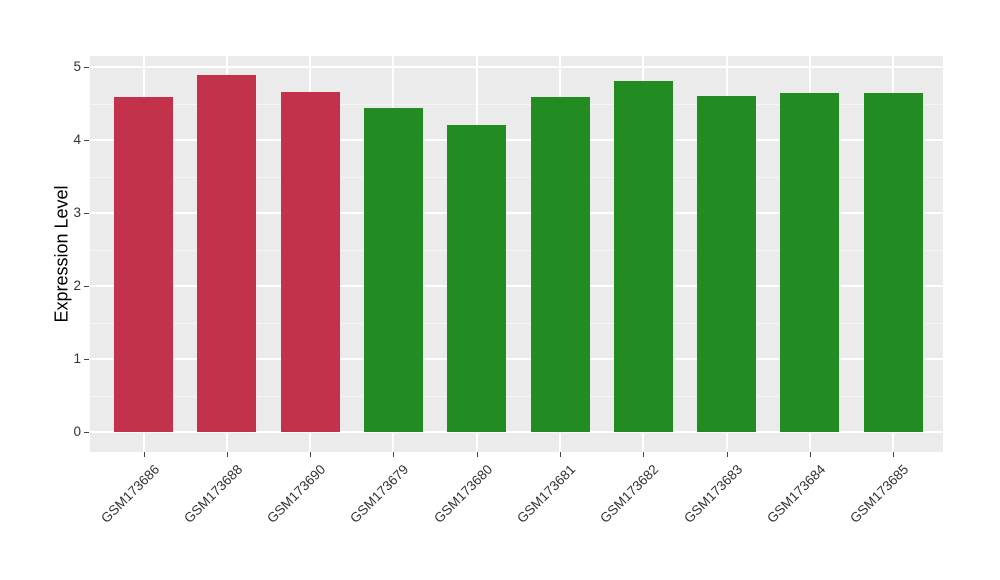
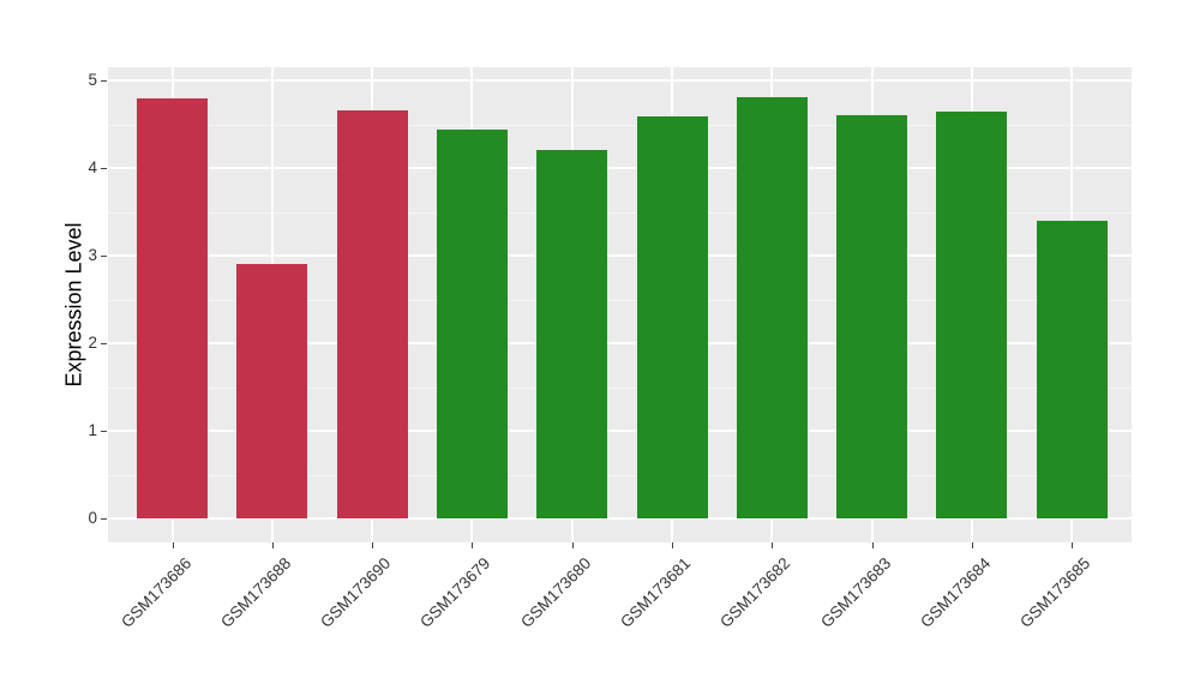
GSM173686: 4.6 -> 4.8
GSM173688: 4.9 -> 2.9
GSM173685: 4.7 -> 3.4
